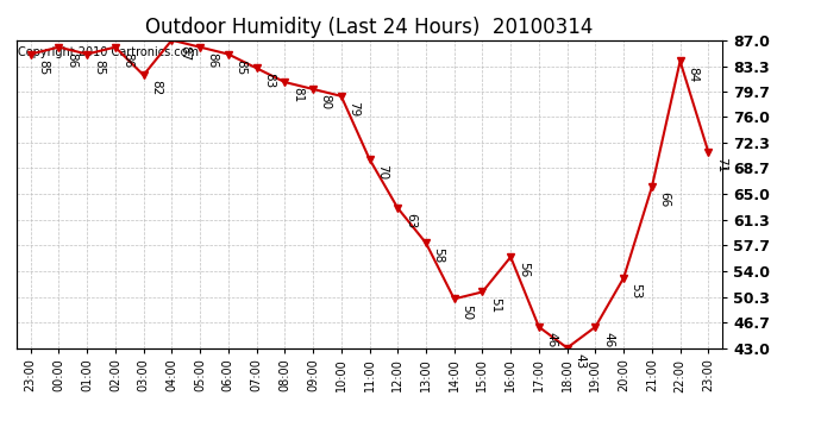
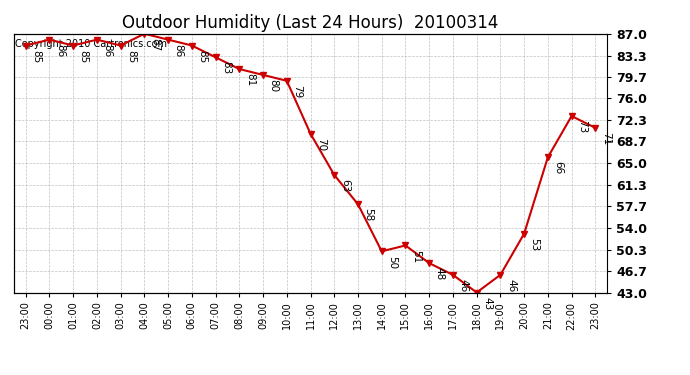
03:00: 82 -> 85
16:00: 56 -> 48
22:00: 84 -> 73
